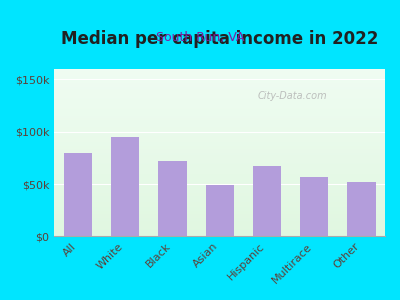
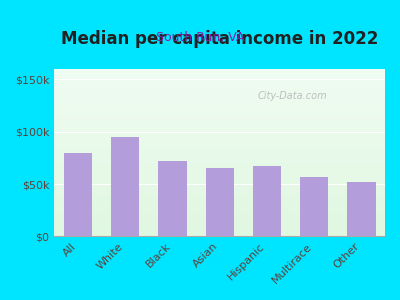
Asian: $49k -> $65k
